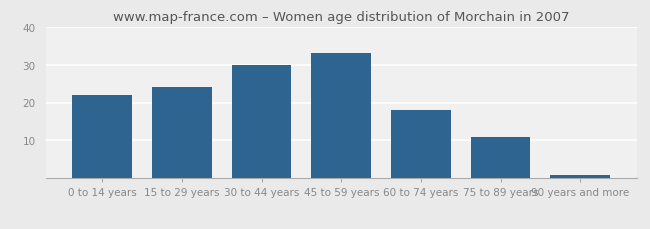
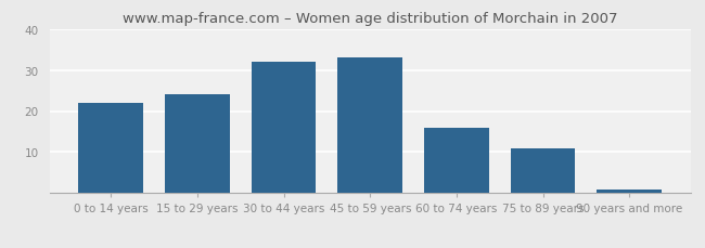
30 to 44 years: 30 -> 32
60 to 74 years: 18 -> 16
